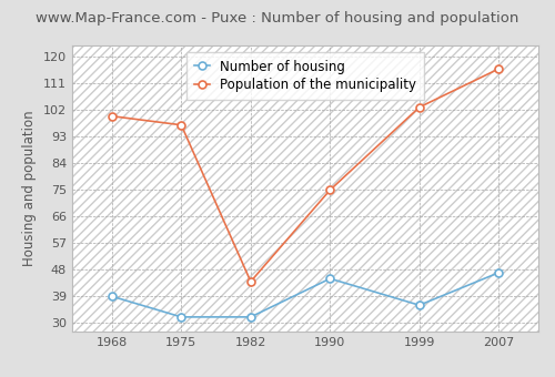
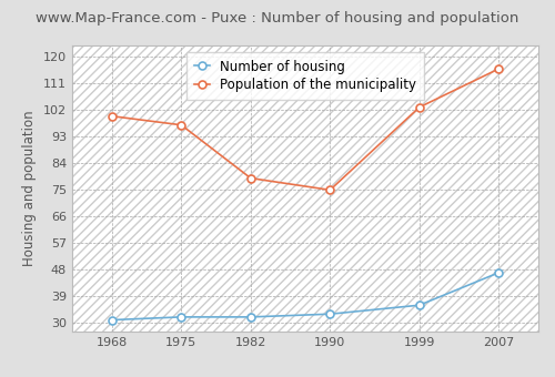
Number of housing/1968: 39 -> 31
Population of the municipality/1982: 44 -> 79
Number of housing/1990: 45 -> 33
